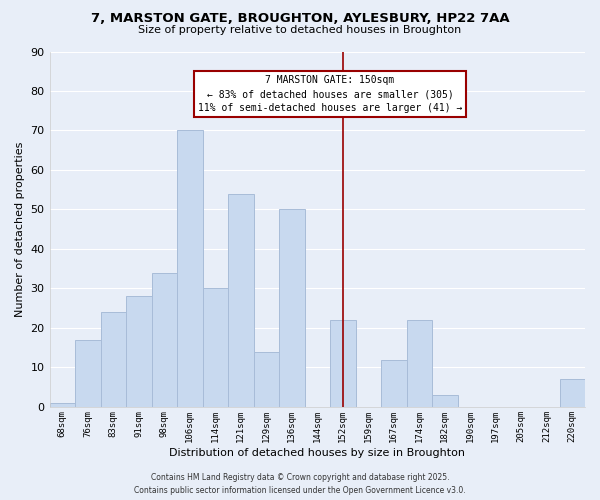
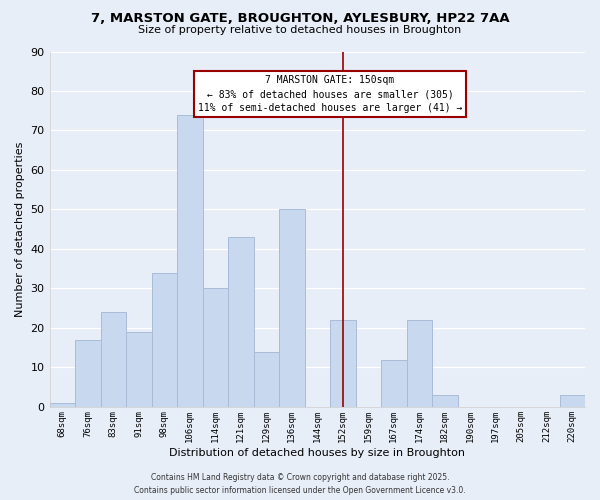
91sqm: 28 -> 19
106sqm: 70 -> 74
121sqm: 54 -> 43
220sqm: 7 -> 3
